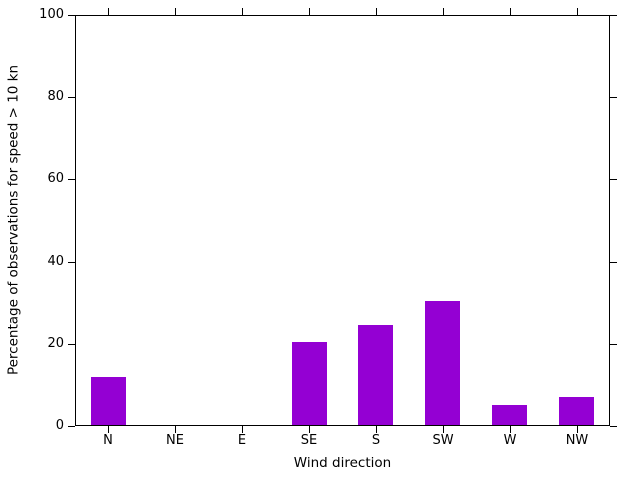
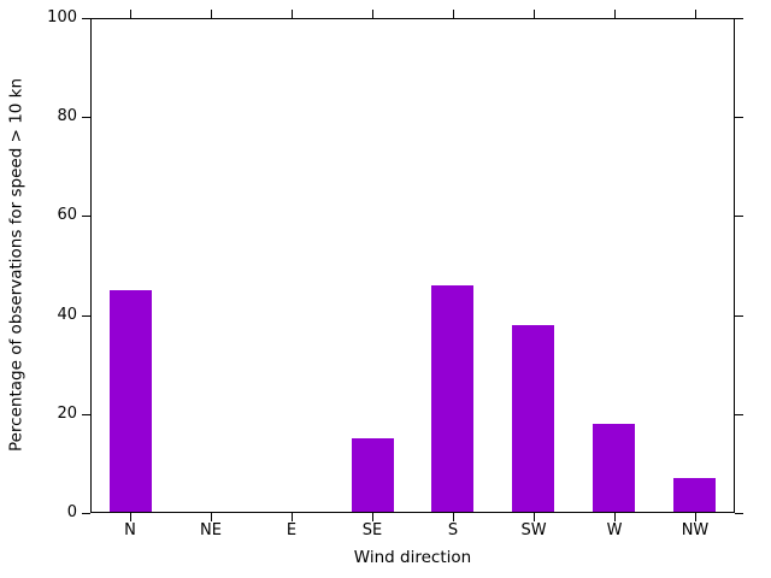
N: 12 -> 45
SE: 20 -> 15
S: 24 -> 46
SW: 30 -> 38
W: 5 -> 18
